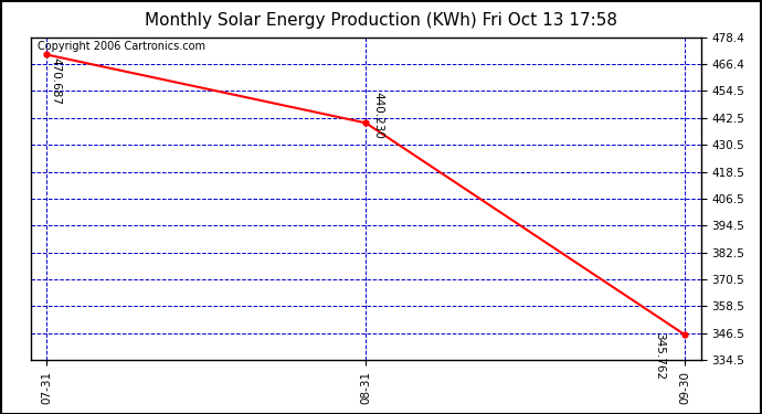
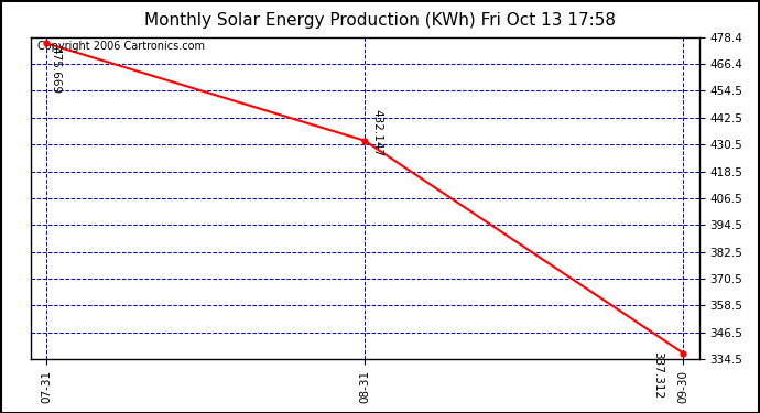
07-31: 470.687 -> 475.669
08-31: 440.230 -> 432.147
09-30: 345.762 -> 337.312
